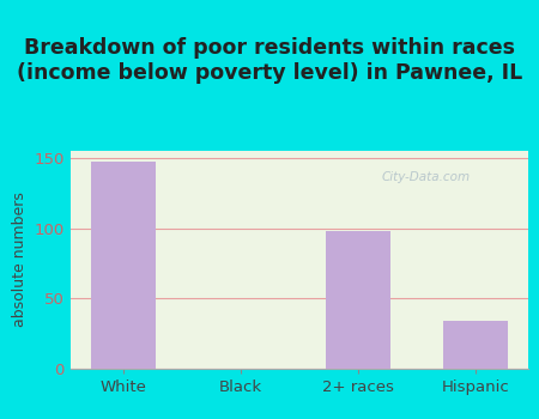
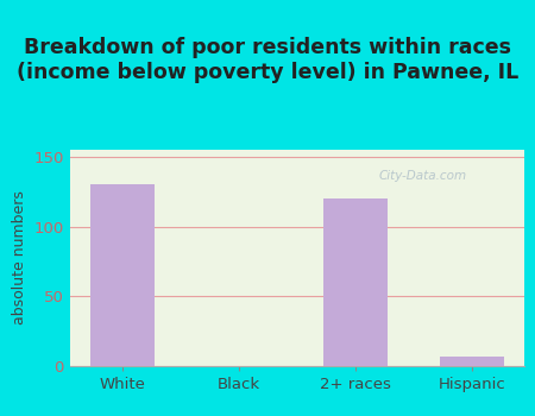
White: 147 -> 130
2+ races: 98 -> 120
Hispanic: 34 -> 7
